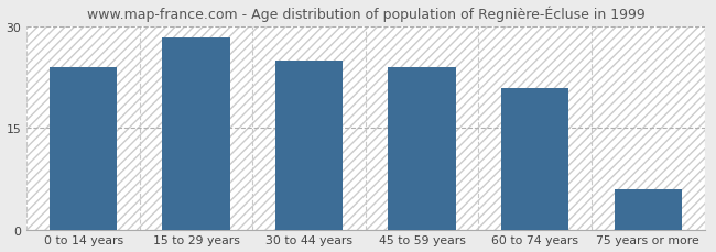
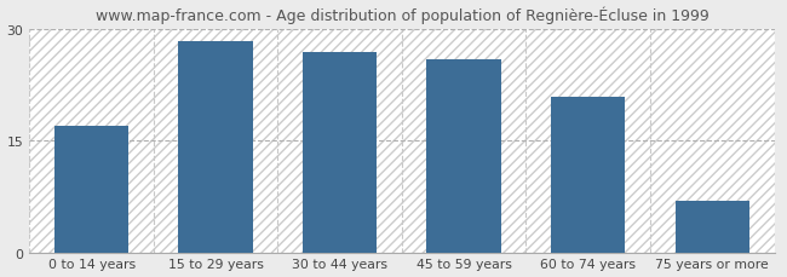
0 to 14 years: 24.0 -> 17.0
30 to 44 years: 25.0 -> 27.0
45 to 59 years: 24.0 -> 26.0
75 years or more: 6.0 -> 7.0
